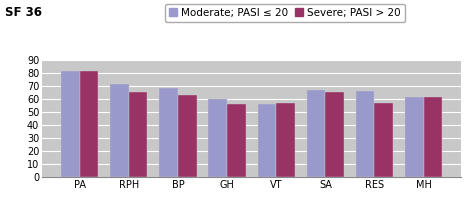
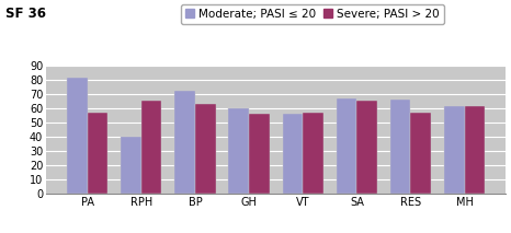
Severe; PASI > 20/PA: 81 -> 57
Moderate; PASI ≤ 20/RPH: 71 -> 40
Moderate; PASI ≤ 20/BP: 68 -> 72
